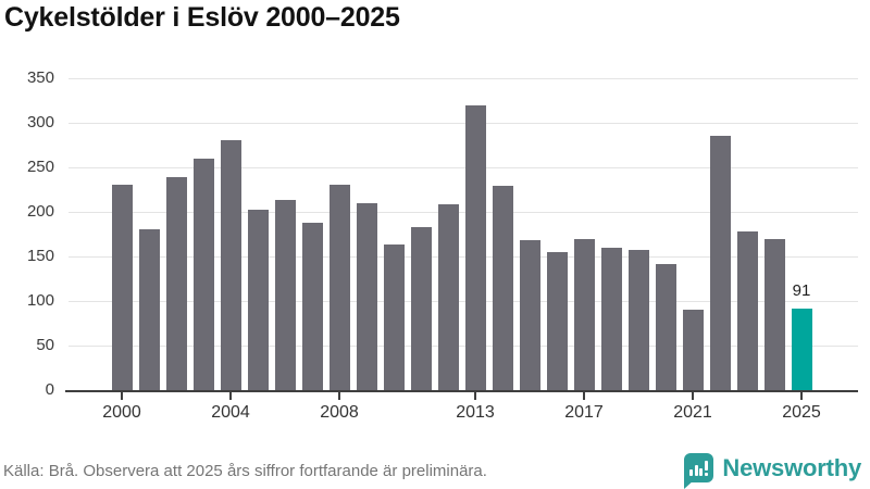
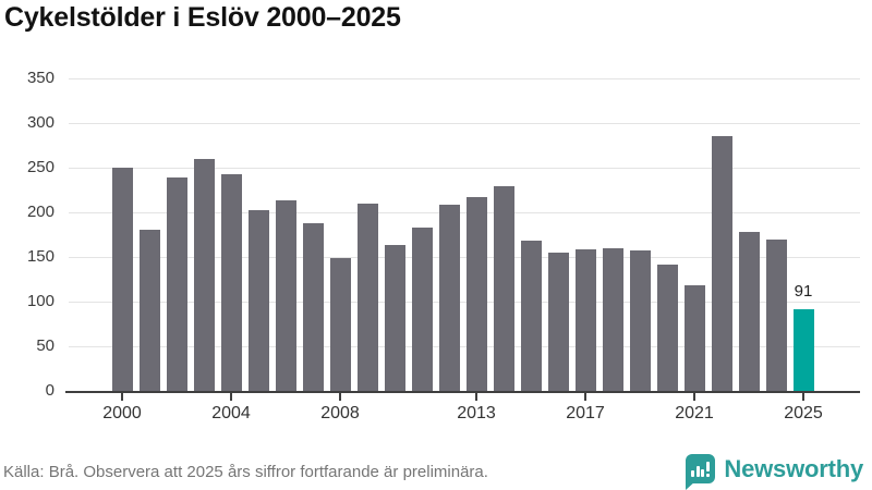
2000: 230 -> 250
2004: 280 -> 240
2008: 230 -> 150
2013: 320 -> 220
2017: 170 -> 160
2021: 90 -> 120
